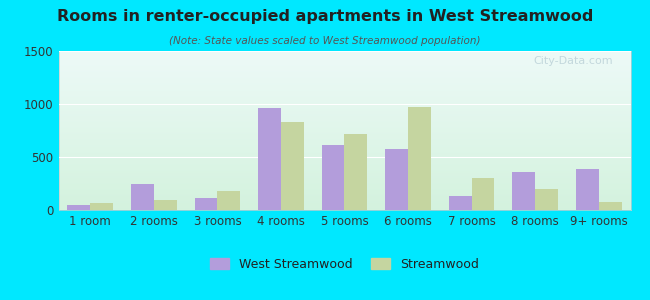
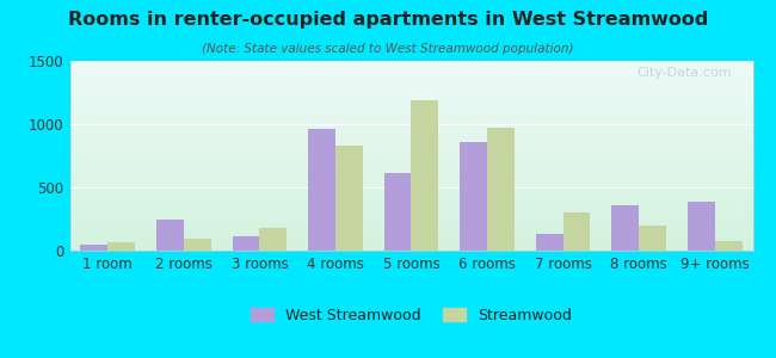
Streamwood/5 rooms: 720 -> 1190
West Streamwood/6 rooms: 580 -> 860
